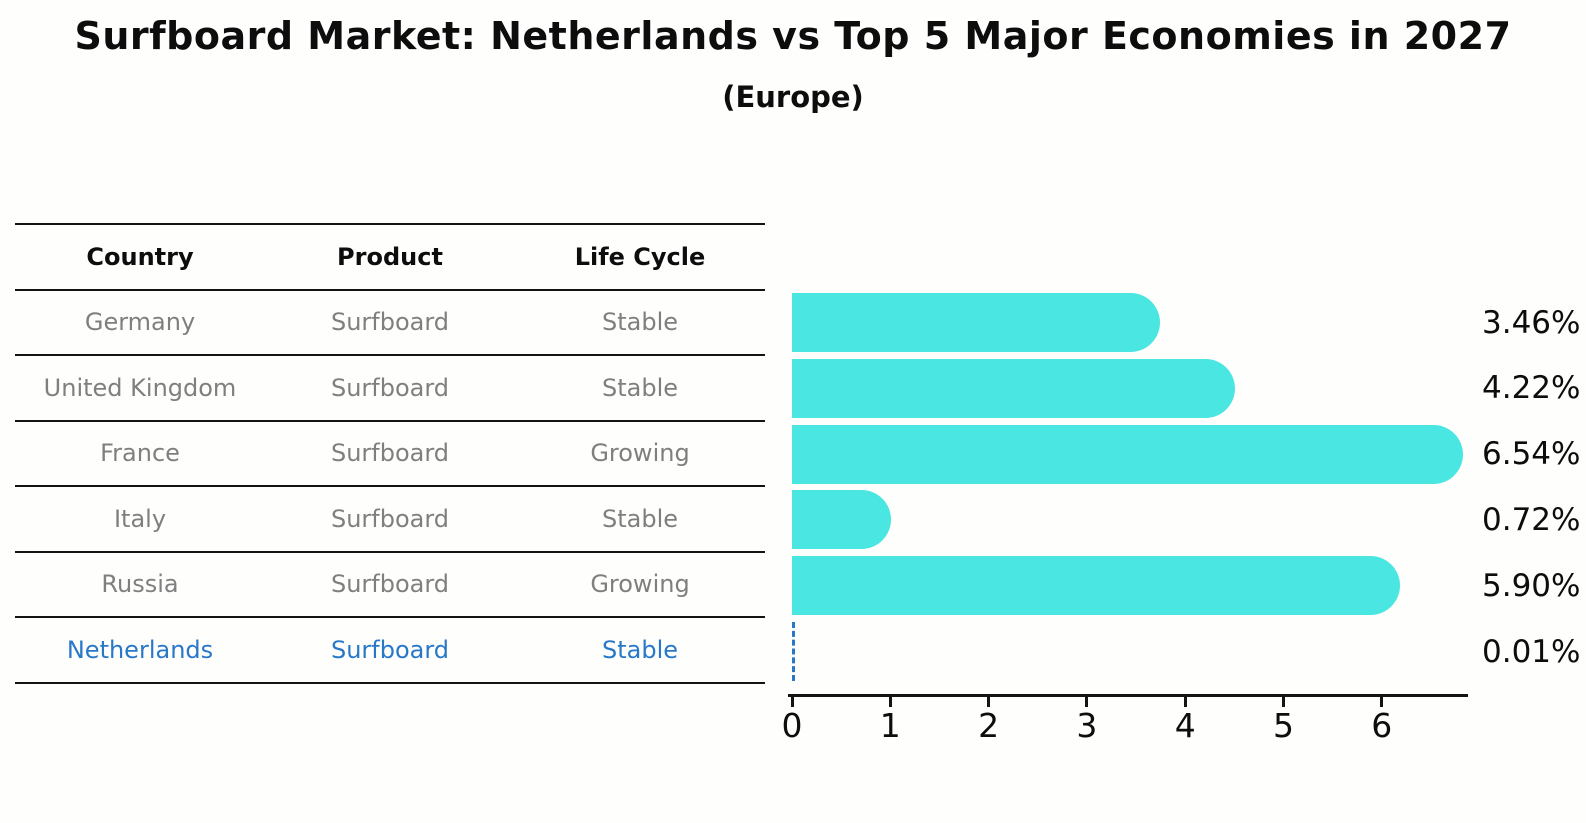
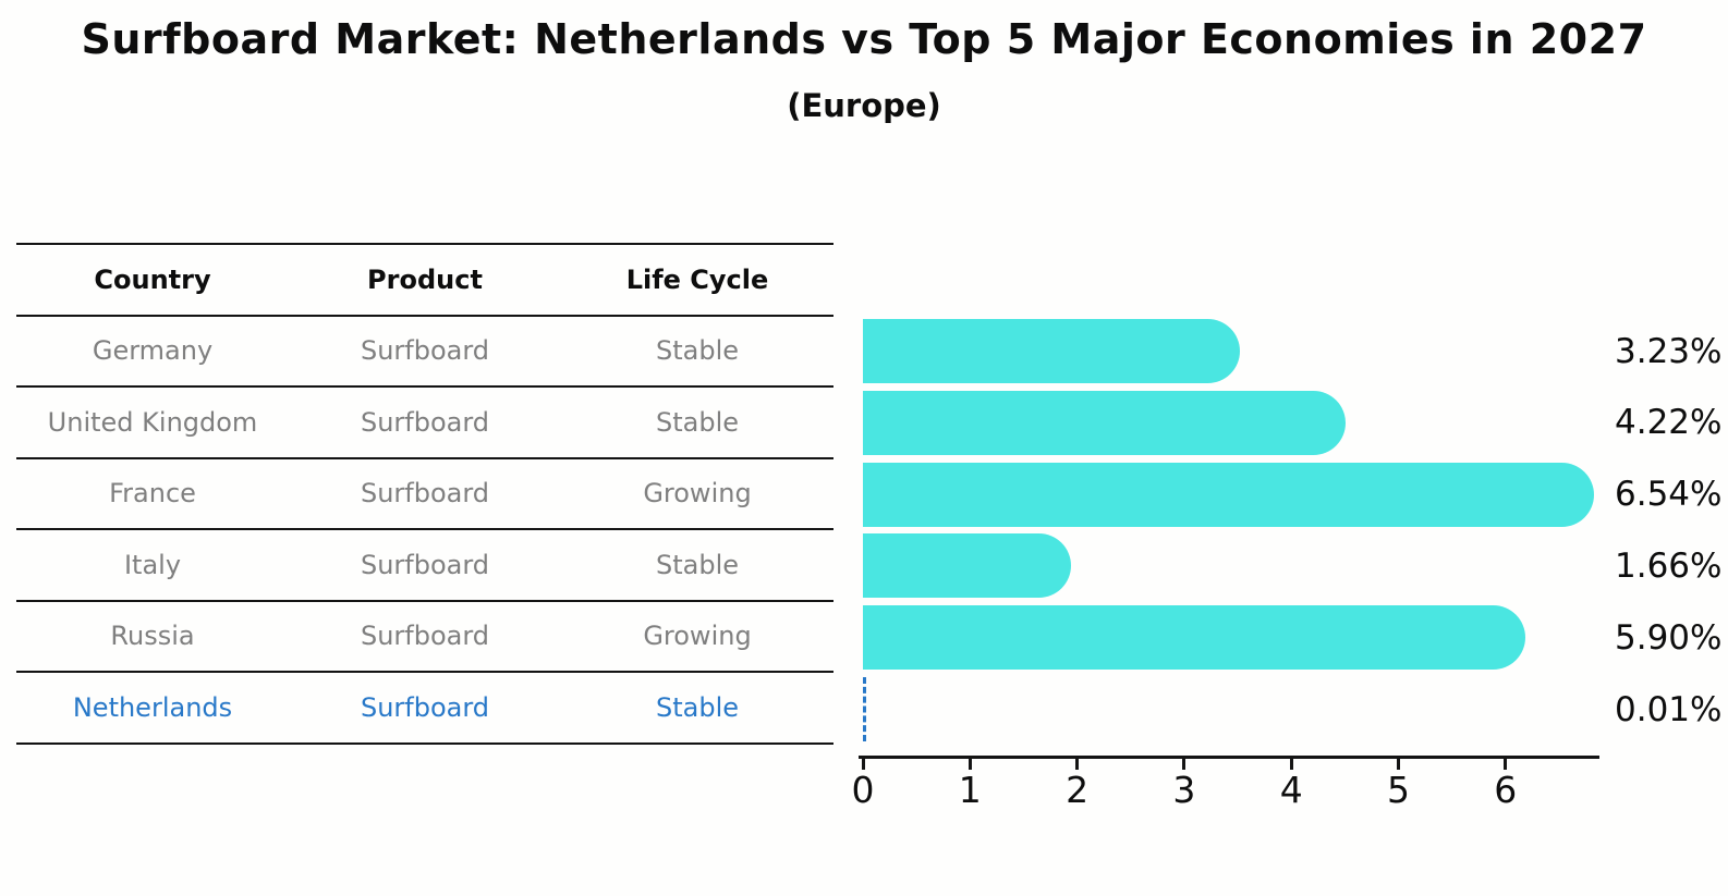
Germany: 3.46% -> 3.23%
Italy: 0.72% -> 1.66%
